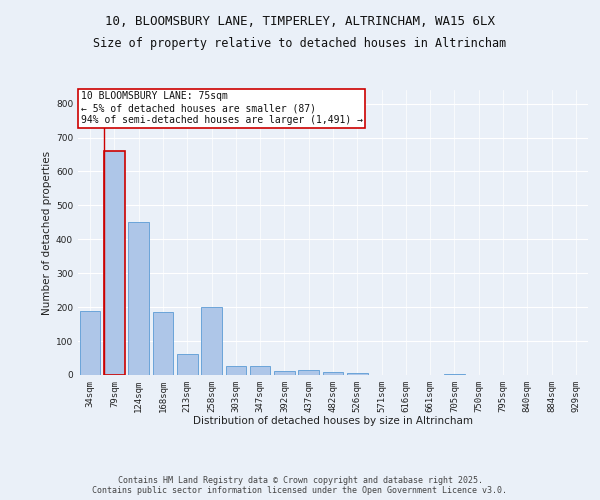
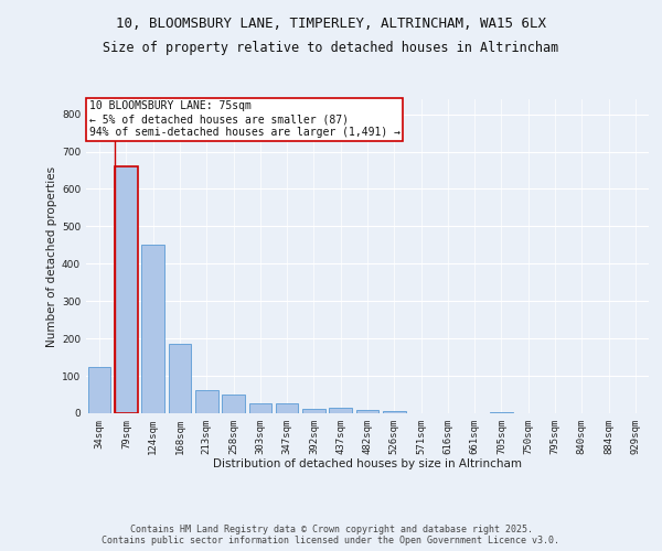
34sqm: 190 -> 125
258sqm: 200 -> 50
